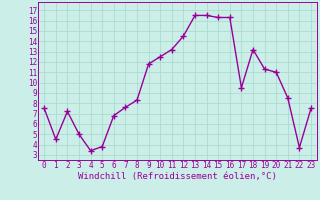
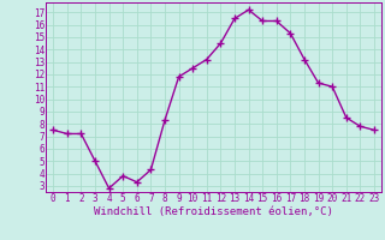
1: 4.5 -> 7.2
4: 3.4 -> 2.8
6: 6.8 -> 3.3
7: 7.6 -> 4.3
14: 16.5 -> 17.2
17: 9.5 -> 15.3
22: 3.7 -> 7.8
